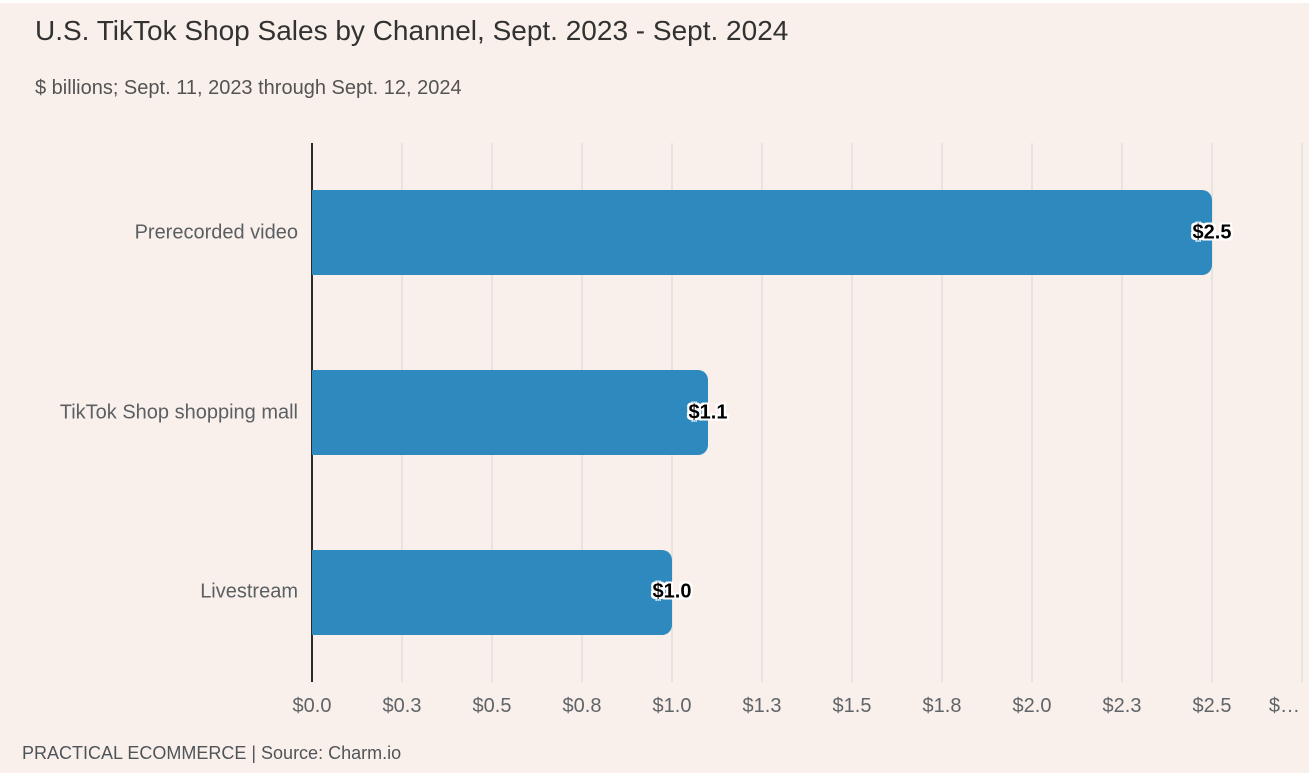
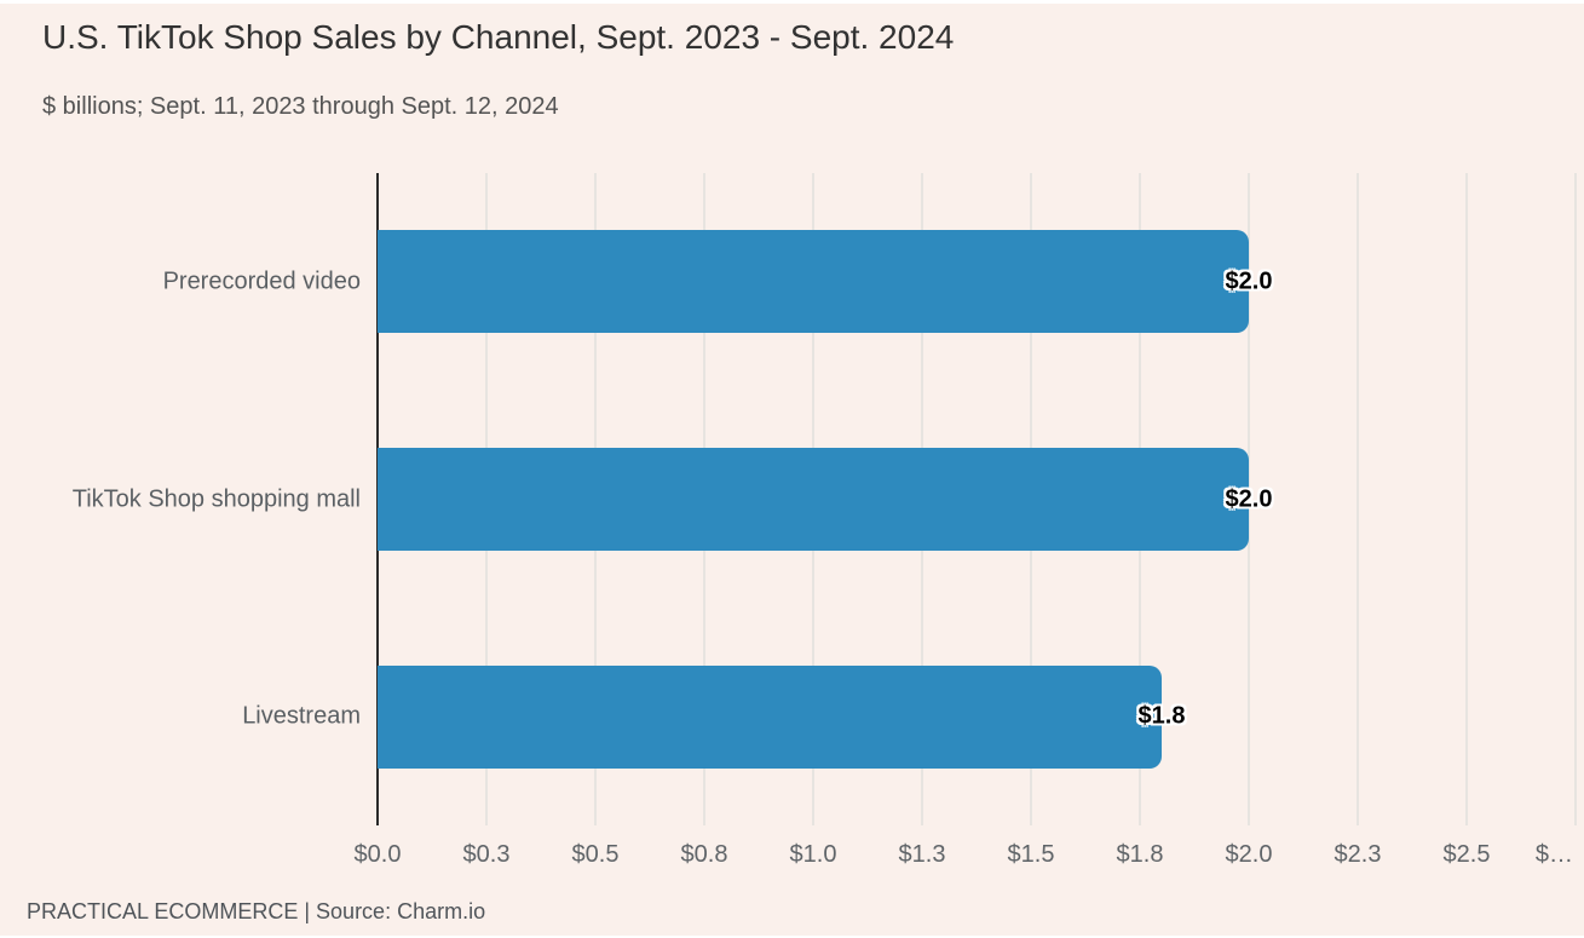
Prerecorded video: $2.5 -> $2.0
TikTok Shop shopping mall: $1.1 -> $2.0
Livestream: $1.0 -> $1.8
